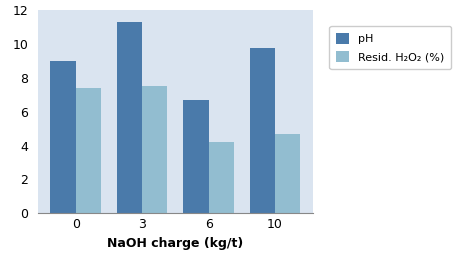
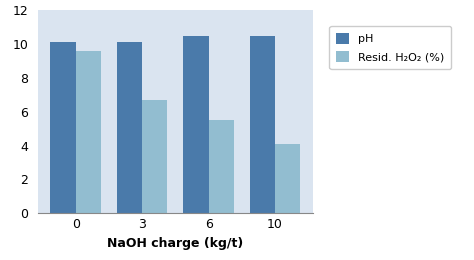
pH/0: 9.0 -> 10.2
Resid. H₂O₂ (%)/0: 7.4 -> 9.6
pH/3: 11.3 -> 10.2
Resid. H₂O₂ (%)/3: 7.5 -> 6.7
pH/6: 6.7 -> 10.5
Resid. H₂O₂ (%)/6: 4.2 -> 5.5
pH/10: 9.8 -> 10.5
Resid. H₂O₂ (%)/10: 4.7 -> 4.1
